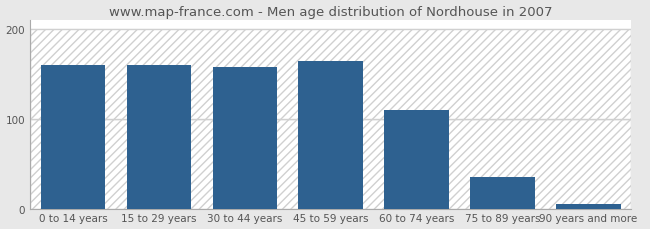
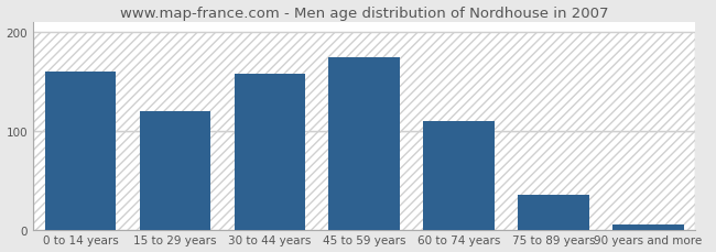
15 to 29 years: 160 -> 120
45 to 59 years: 164 -> 175
